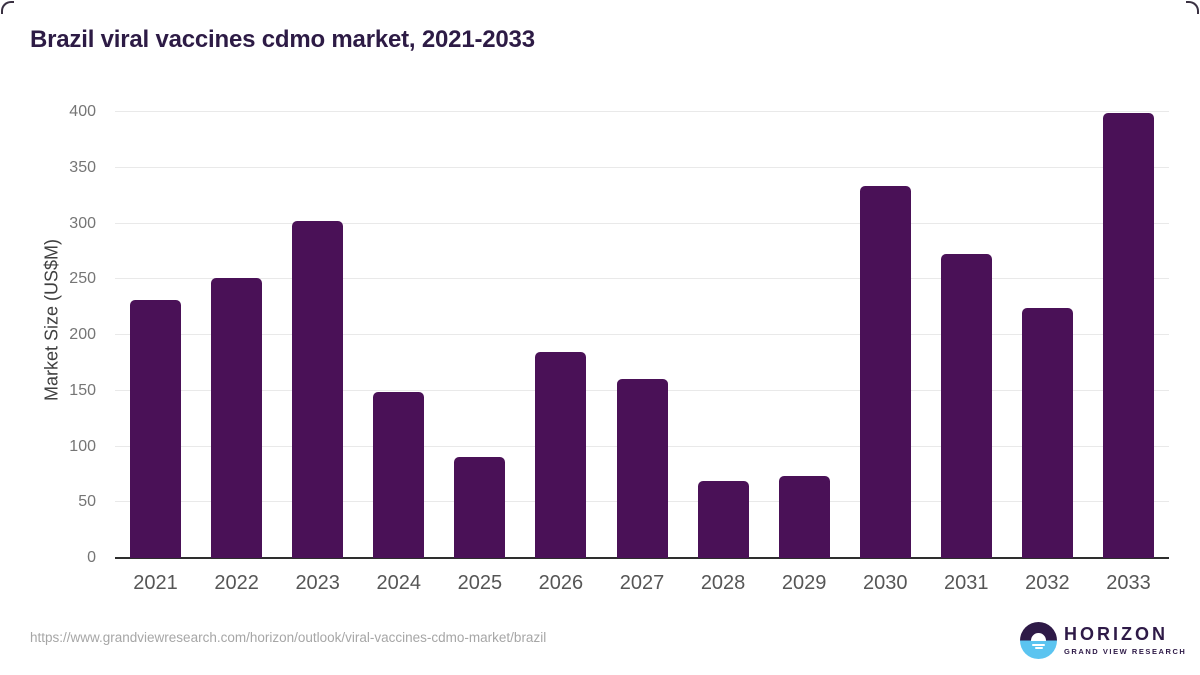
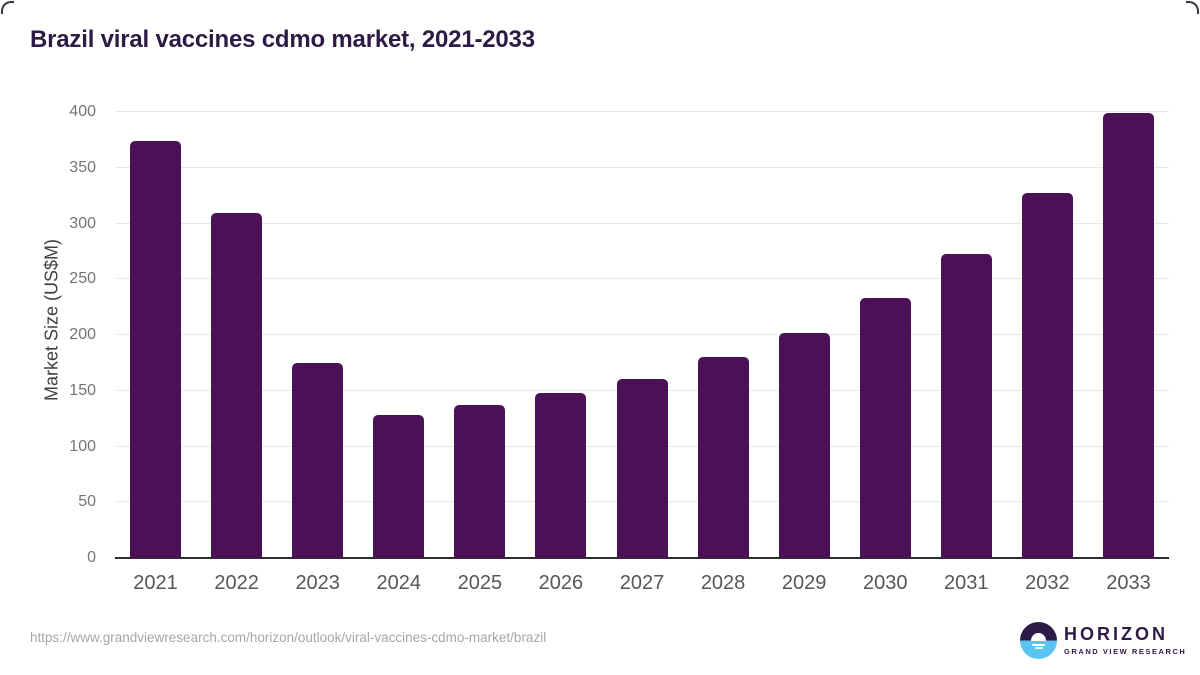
2021: 231 -> 374
2022: 251 -> 309
2023: 302 -> 175
2024: 149 -> 128
2025: 91 -> 137
2026: 185 -> 148
2028: 69 -> 180
2029: 74 -> 202
2030: 334 -> 233
2032: 224 -> 327
